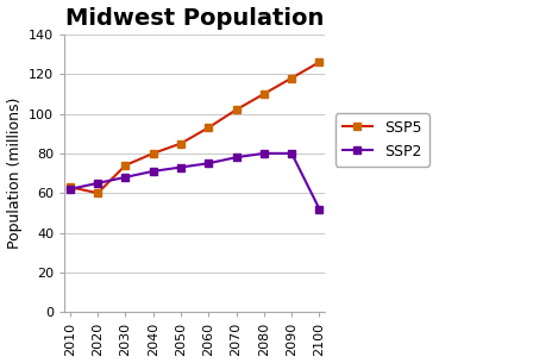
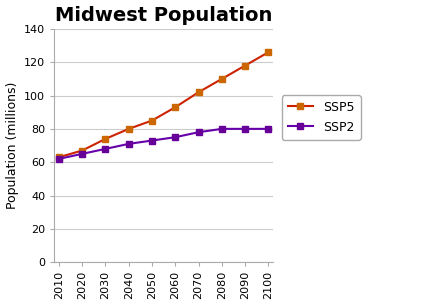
SSP5/2020: 60 -> 67
SSP2/2100: 52 -> 80
